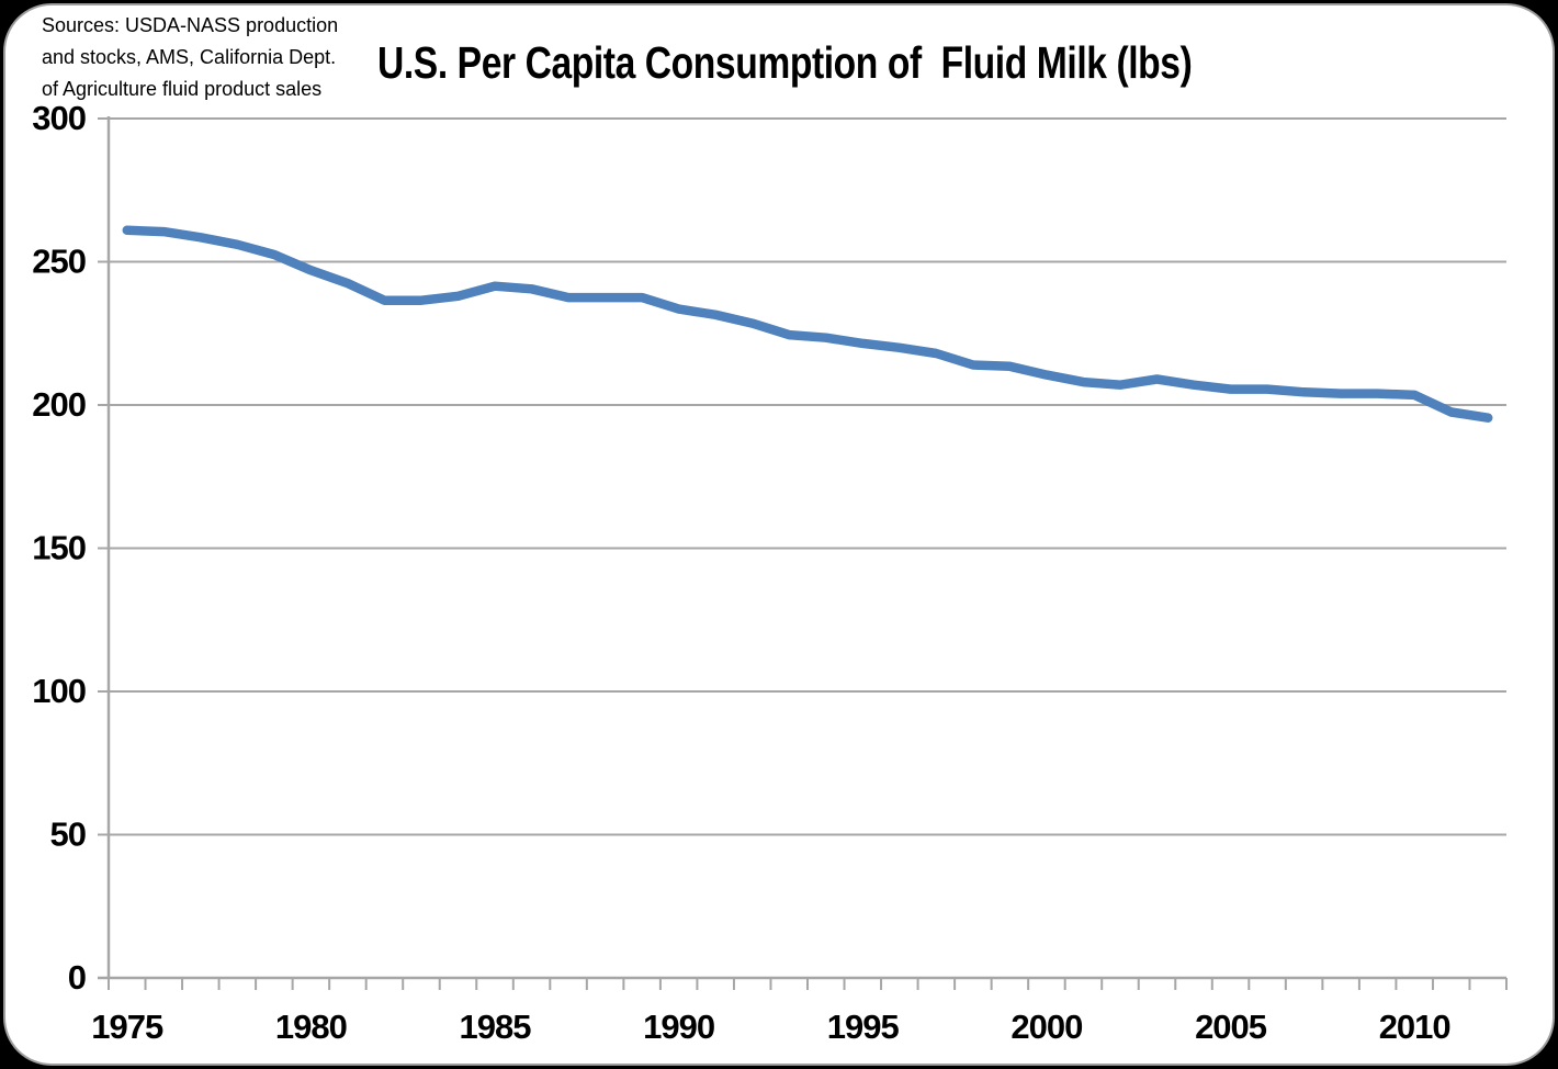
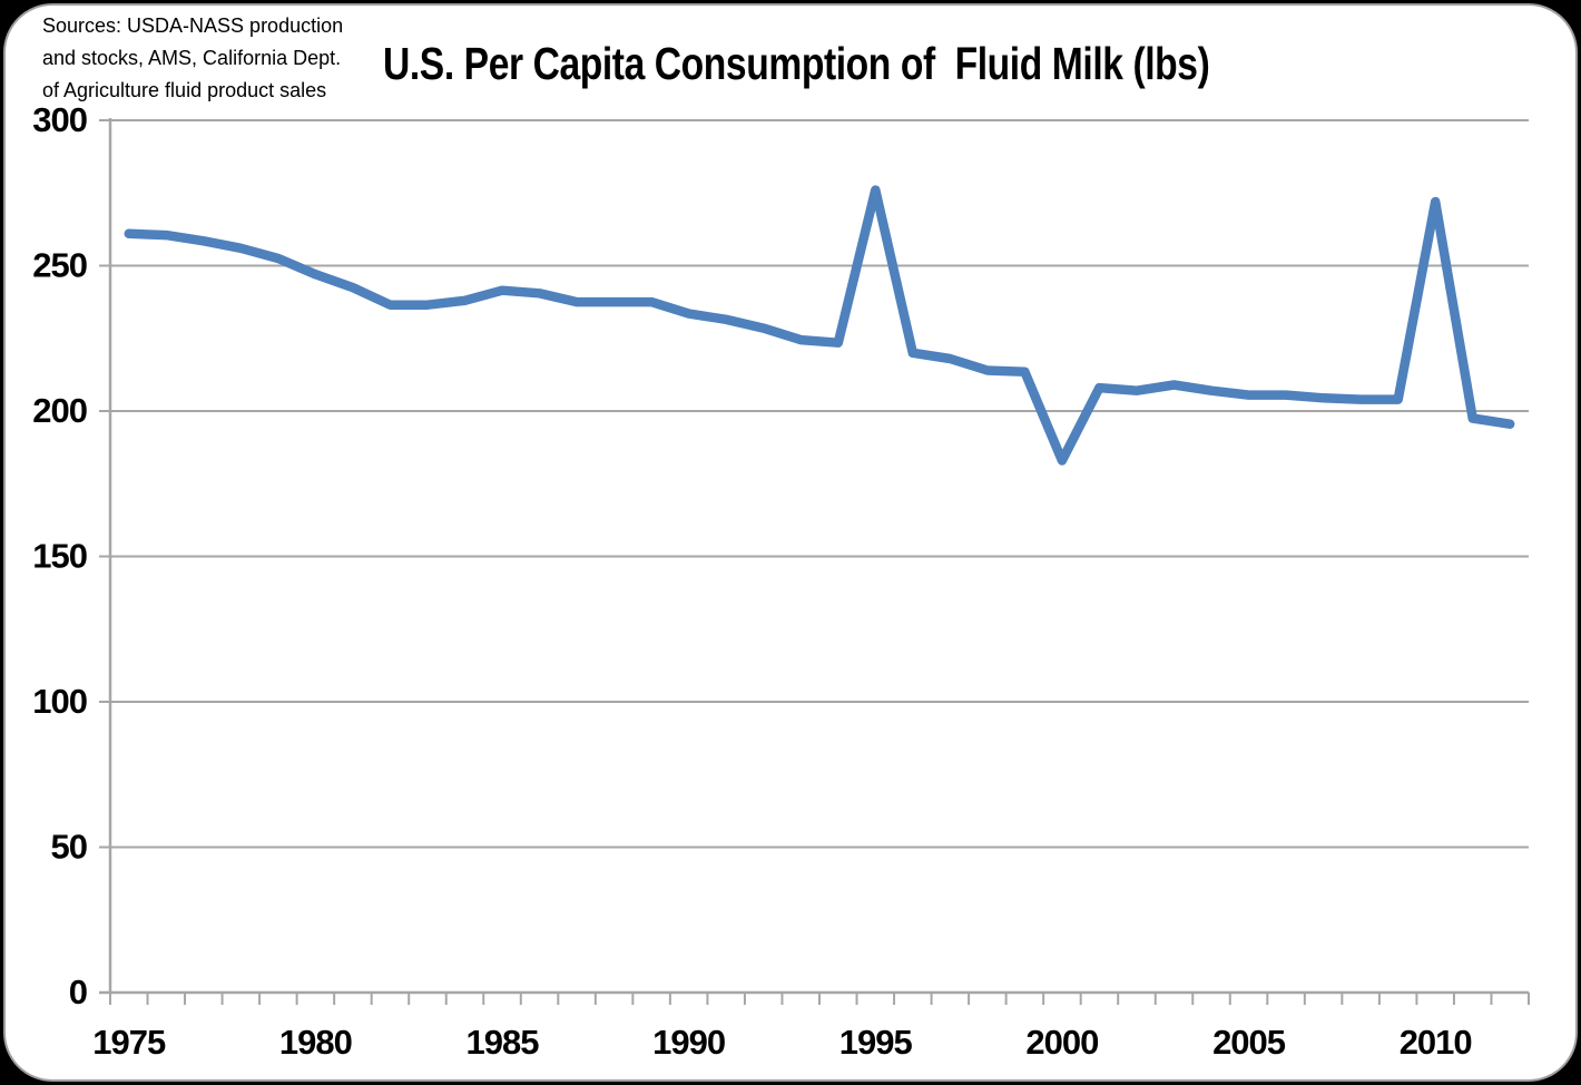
1995: 222 -> 276
2000: 210 -> 183
2010: 204 -> 272
